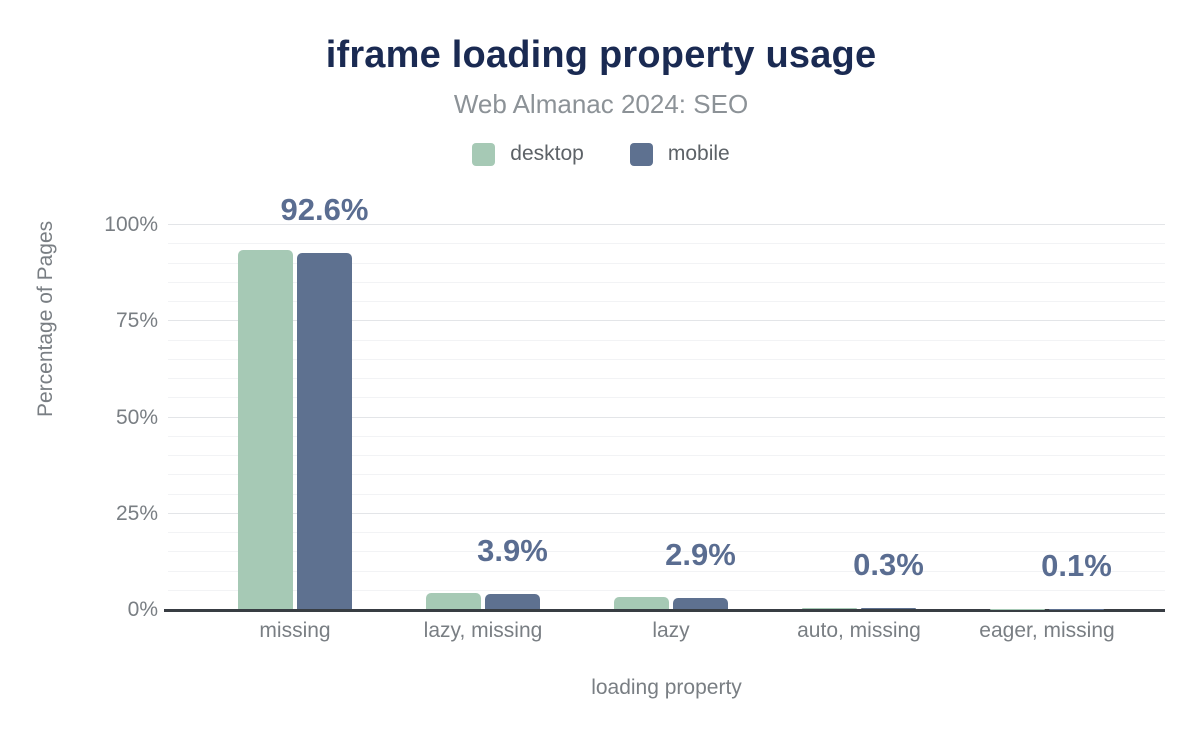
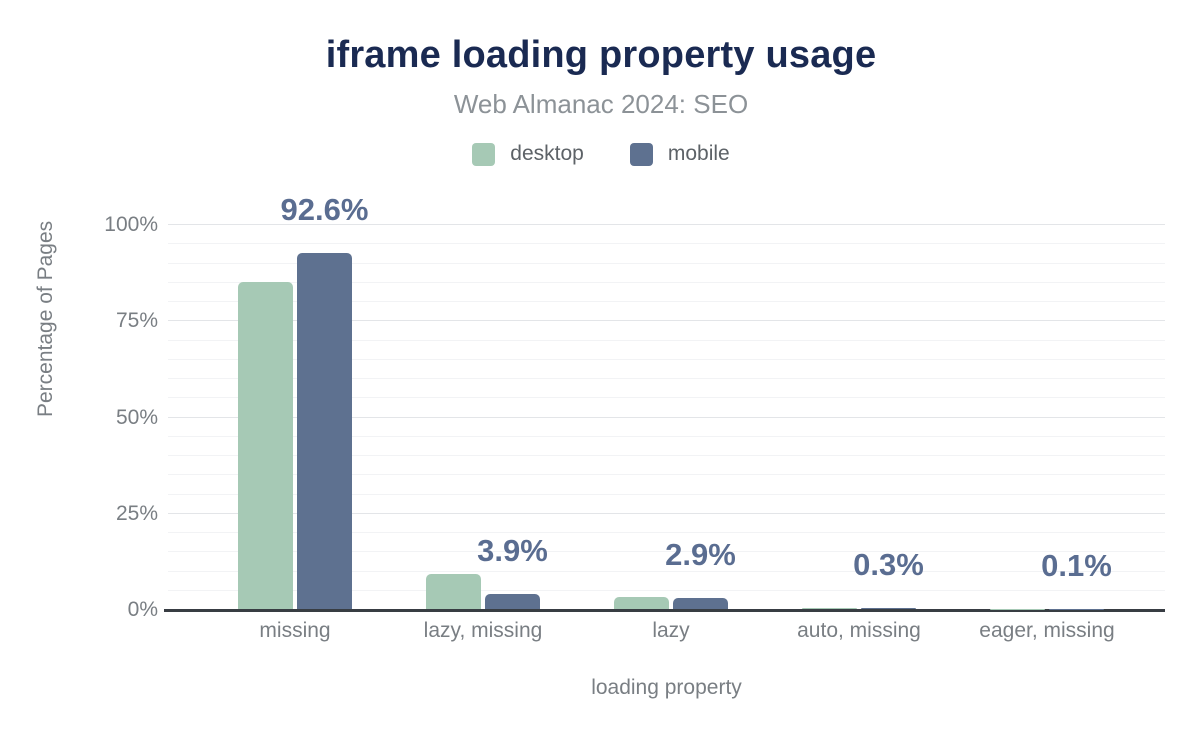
desktop/missing: 93% -> 85%
desktop/lazy, missing: 4% -> 9%
